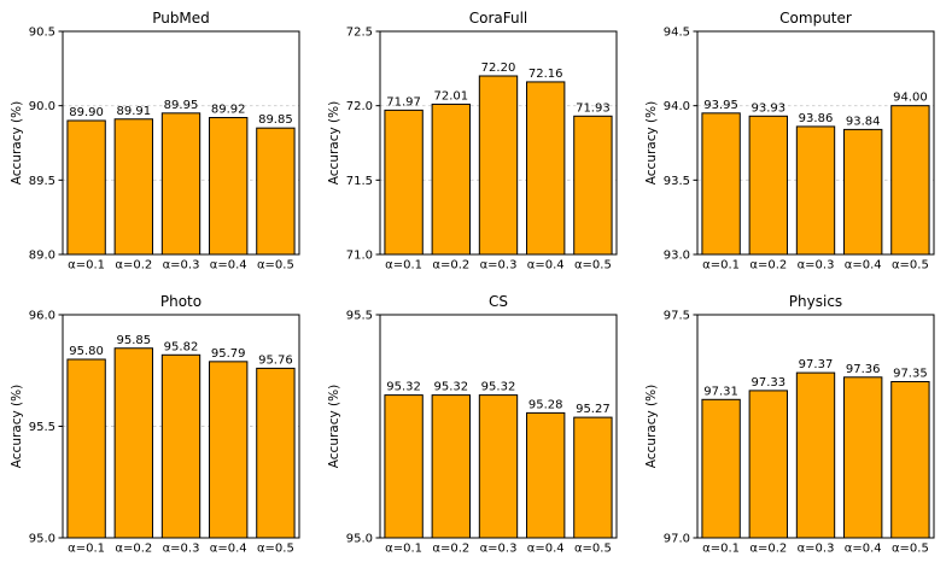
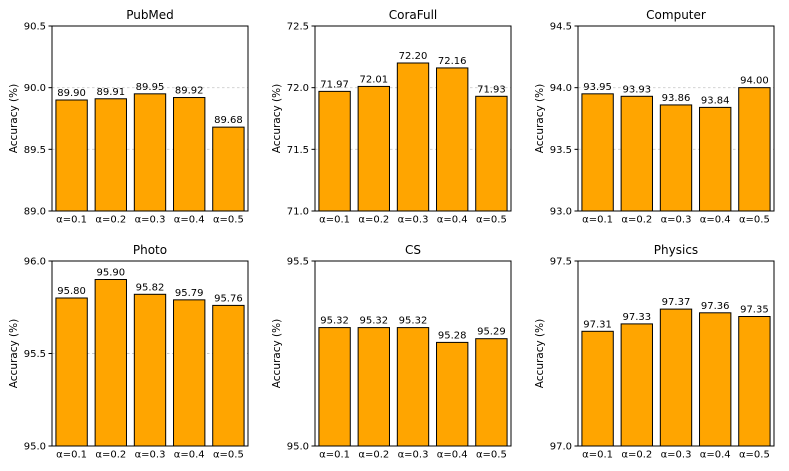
PubMed/α=0.5: 89.85 -> 89.68
Photo/α=0.2: 95.85 -> 95.90
CS/α=0.5: 95.27 -> 95.29
